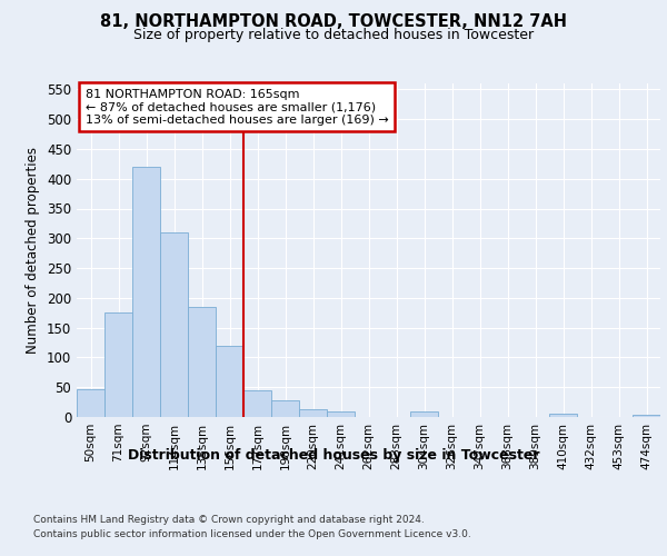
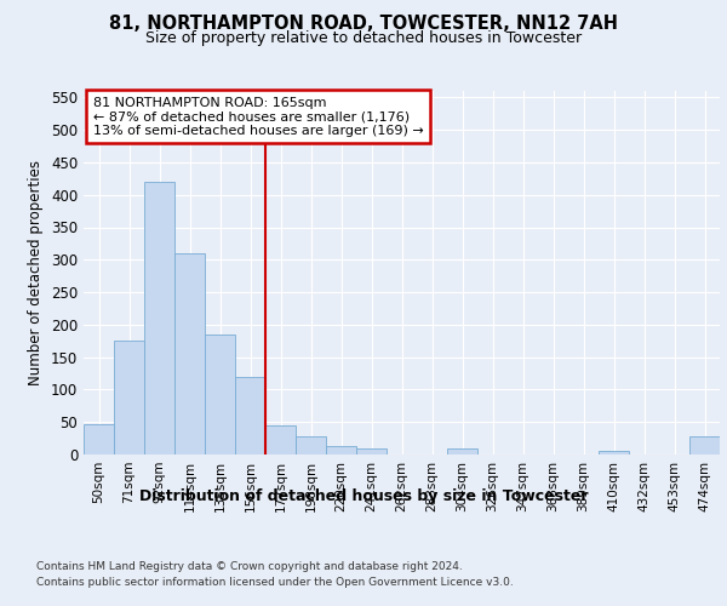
474sqm: 3 -> 28
